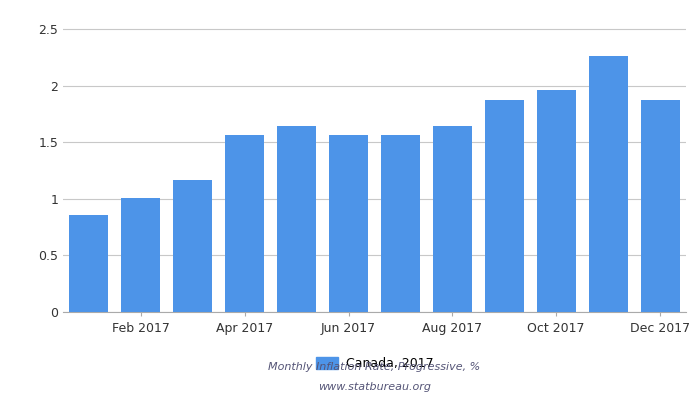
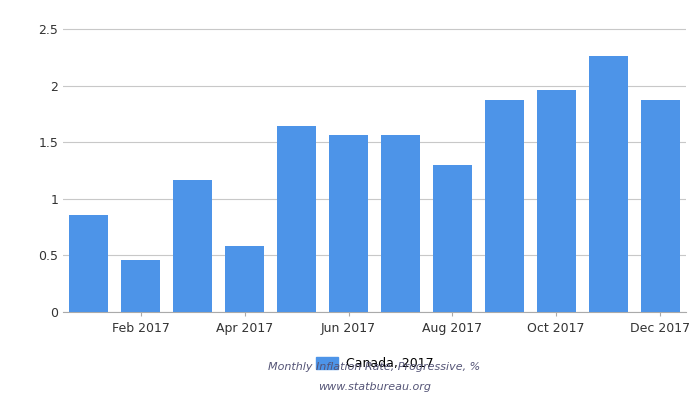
Feb 2017: 1.01 -> 0.46
Apr 2017: 1.56 -> 0.58
Aug 2017: 1.64 -> 1.30
